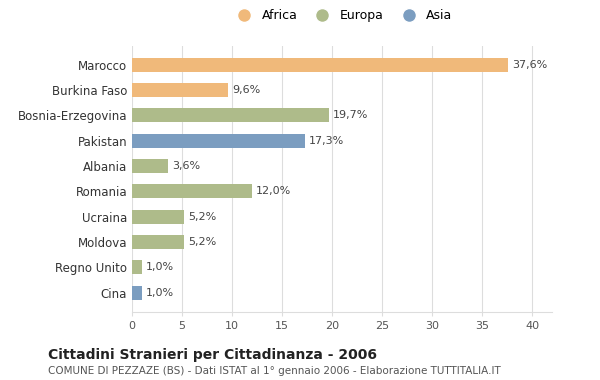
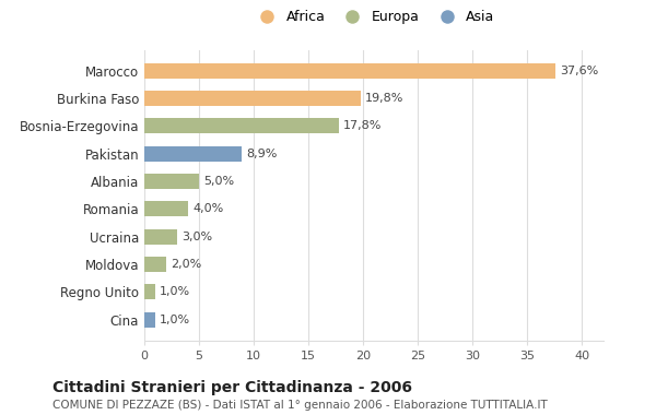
Burkina Faso: 9,6% -> 19,8%
Bosnia-Erzegovina: 19,7% -> 17,8%
Pakistan: 17,3% -> 8,9%
Albania: 3,6% -> 5,0%
Romania: 12,0% -> 4,0%
Ucraina: 5,2% -> 3,0%
Moldova: 5,2% -> 2,0%
